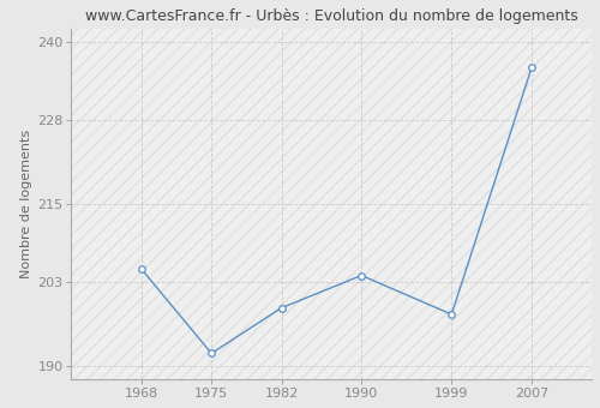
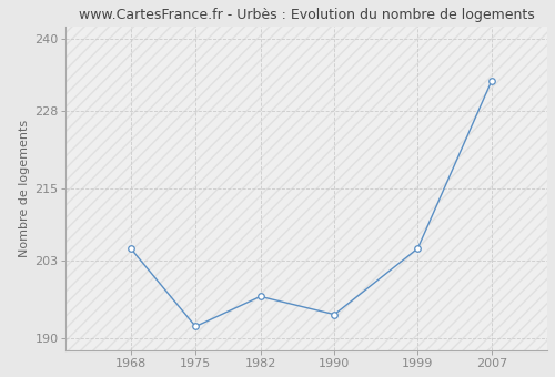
1982: 199 -> 197
1990: 204 -> 194
1999: 198 -> 205
2007: 236 -> 233
